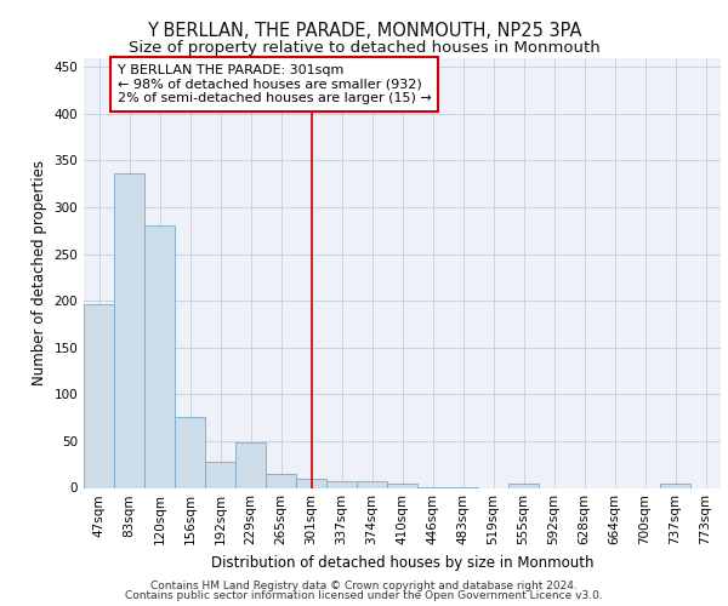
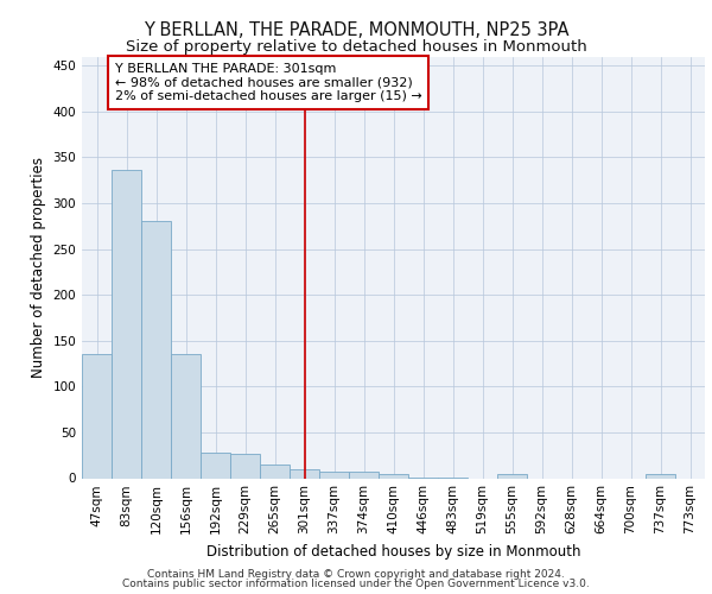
47sqm: 196 -> 135
156sqm: 76 -> 135
229sqm: 48 -> 27
